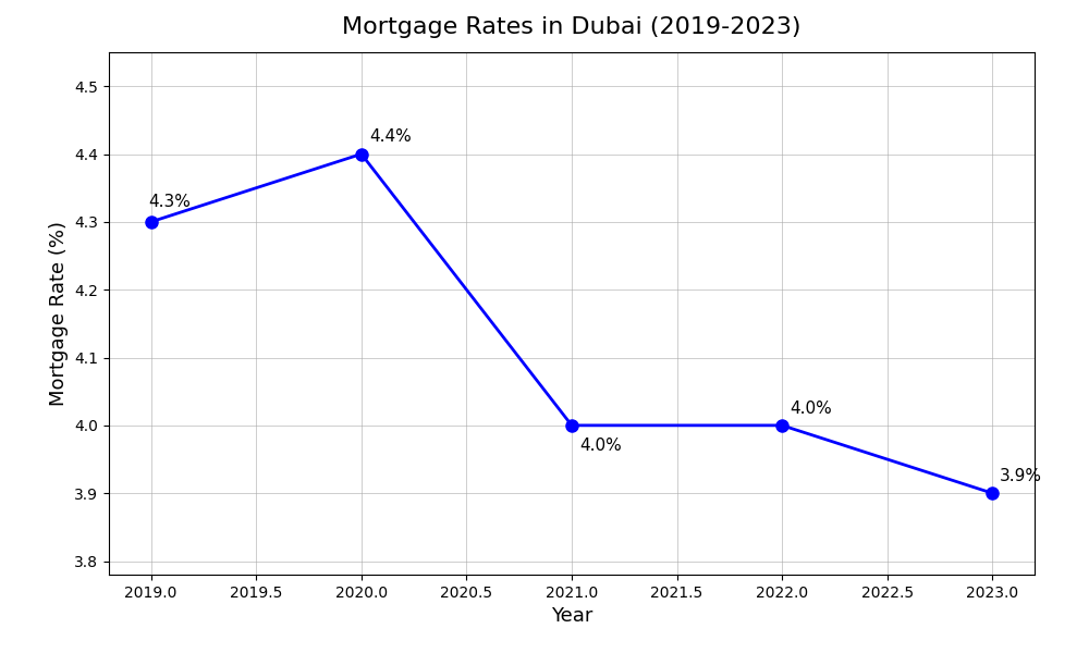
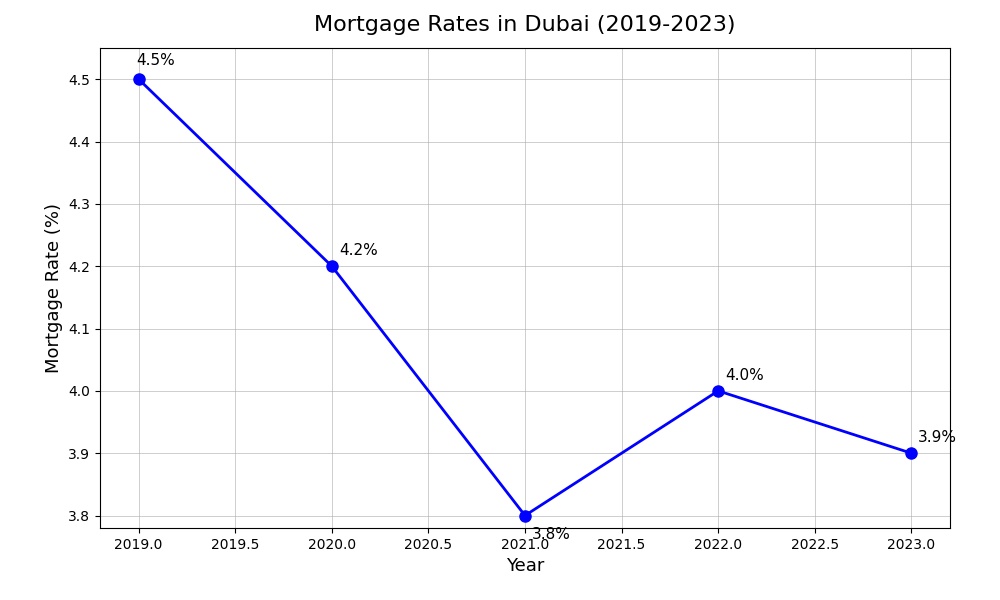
2019.0: 4.3% -> 4.5%
2020.0: 4.4% -> 4.2%
2021.0: 4.0% -> 3.8%
